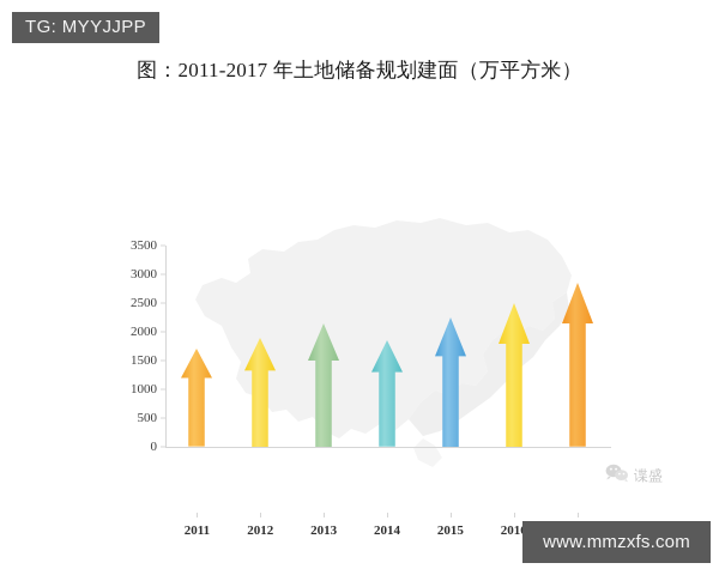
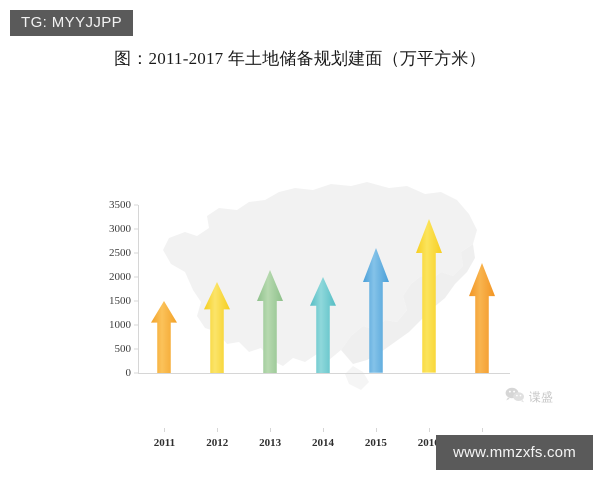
2011: 1700 -> 1500
2014: 1800 -> 2000
2015: 2200 -> 2600
2016: 2500 -> 3200
2017: 2800 -> 2300
